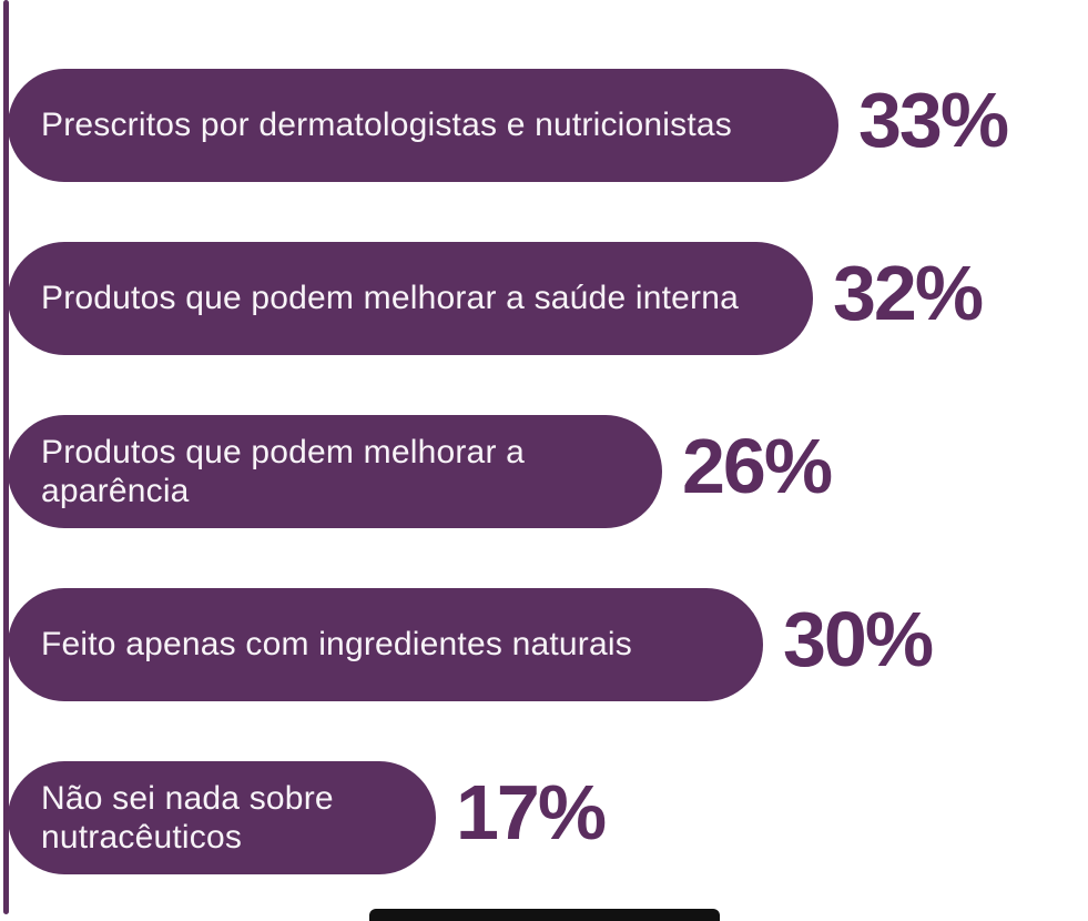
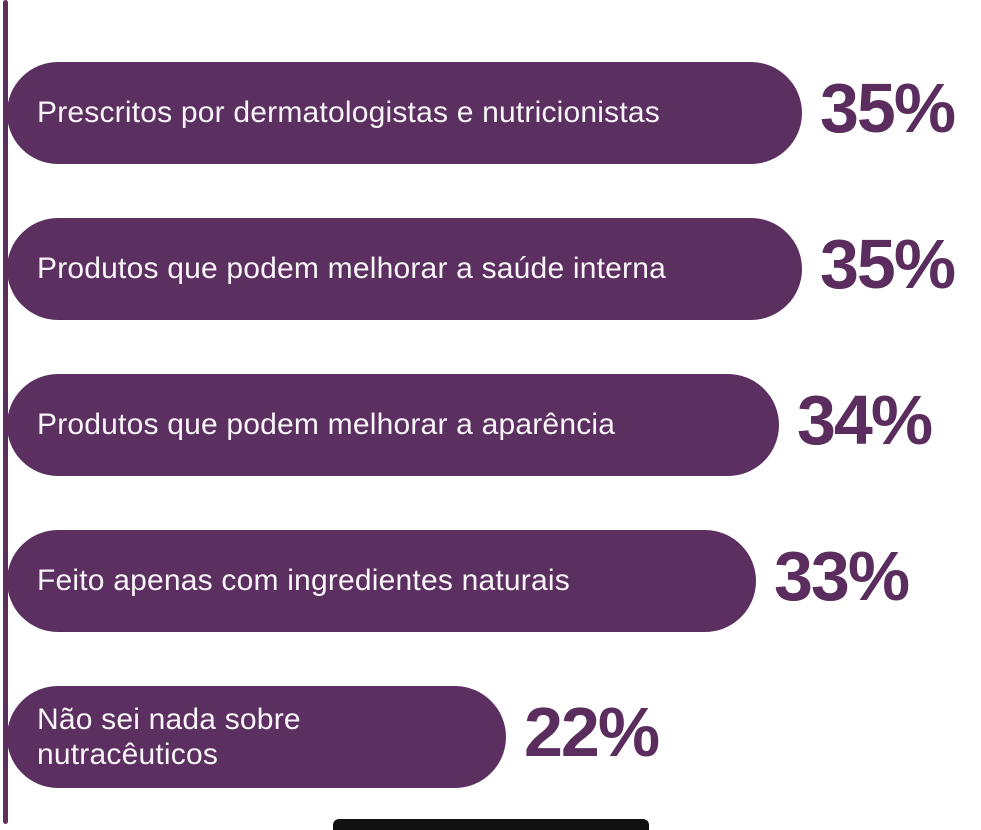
Prescritos por dermatologistas e nutricionistas: 33% -> 35%
Produtos que podem melhorar a saúde interna: 32% -> 35%
Produtos que podem melhorar a aparência: 26% -> 34%
Feito apenas com ingredientes naturais: 30% -> 33%
Não sei nada sobre nutracêuticos: 17% -> 22%
